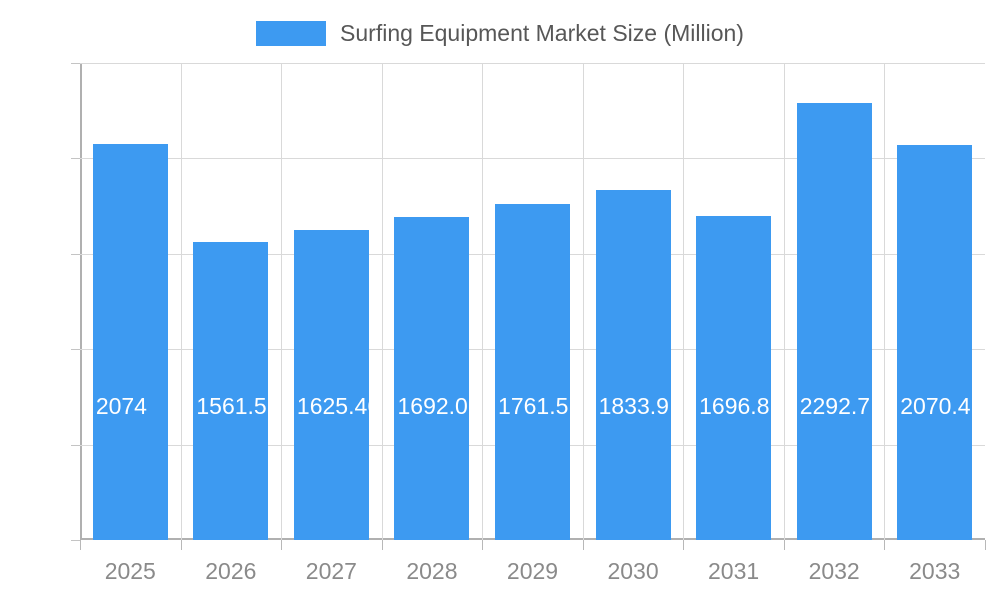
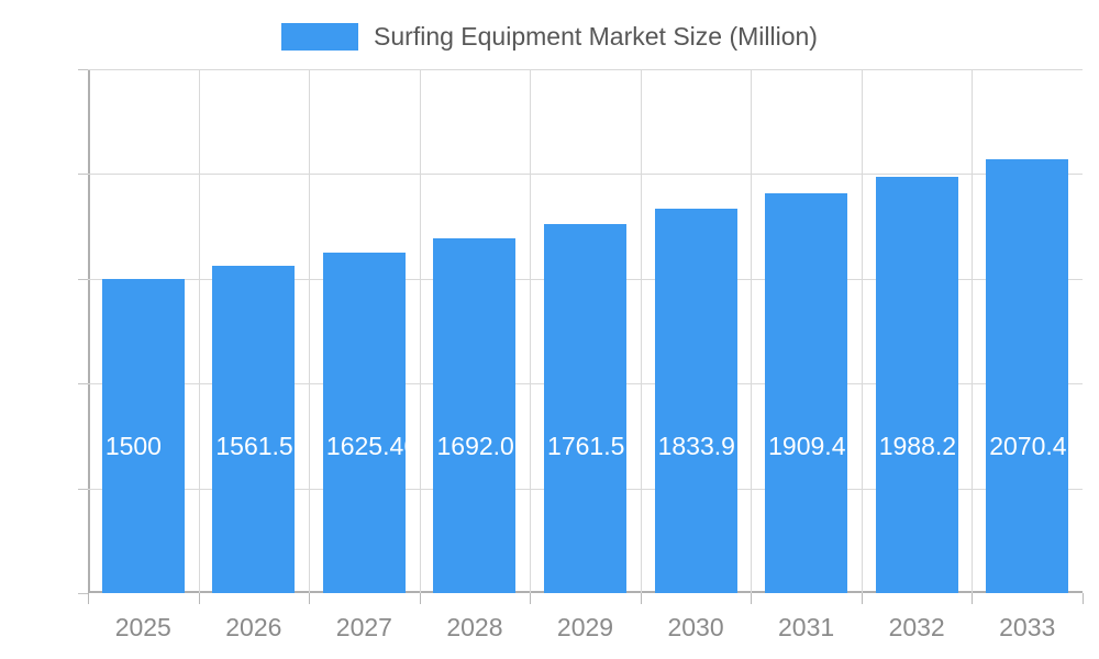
2025: 2074 -> 1500
2031: 1696.8 -> 1909.4
2032: 2292.7 -> 1988.2
